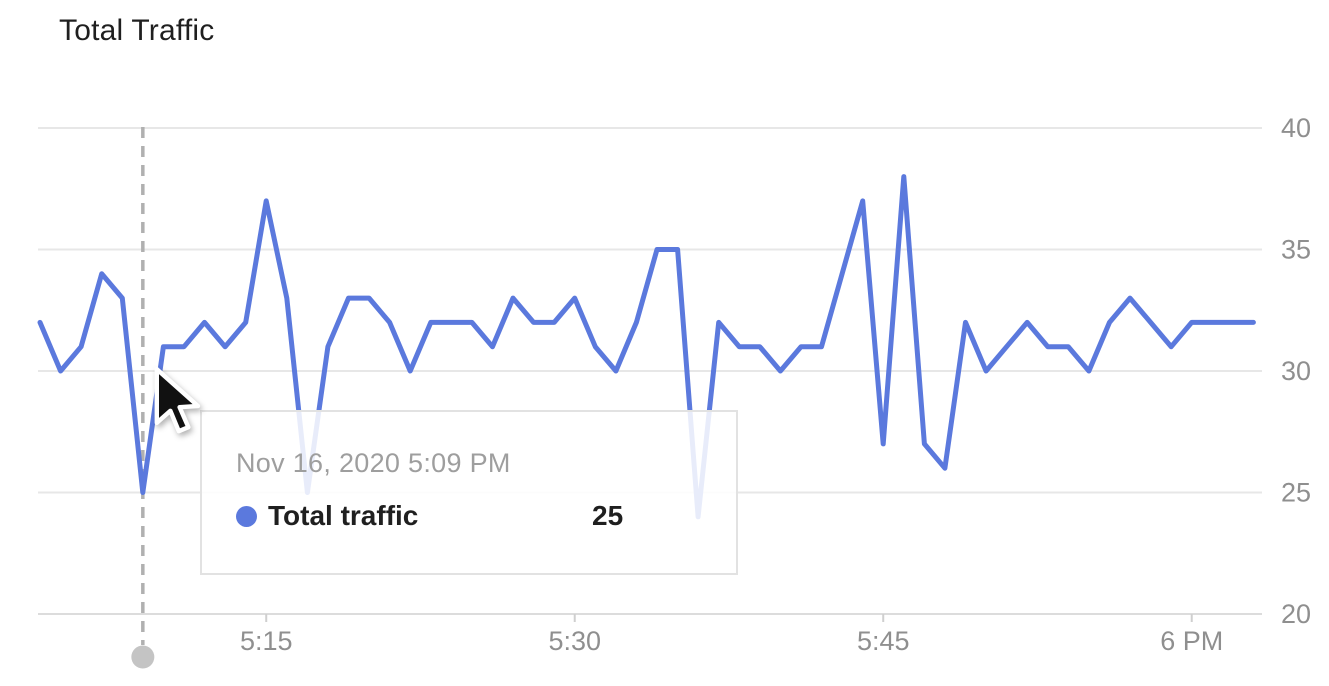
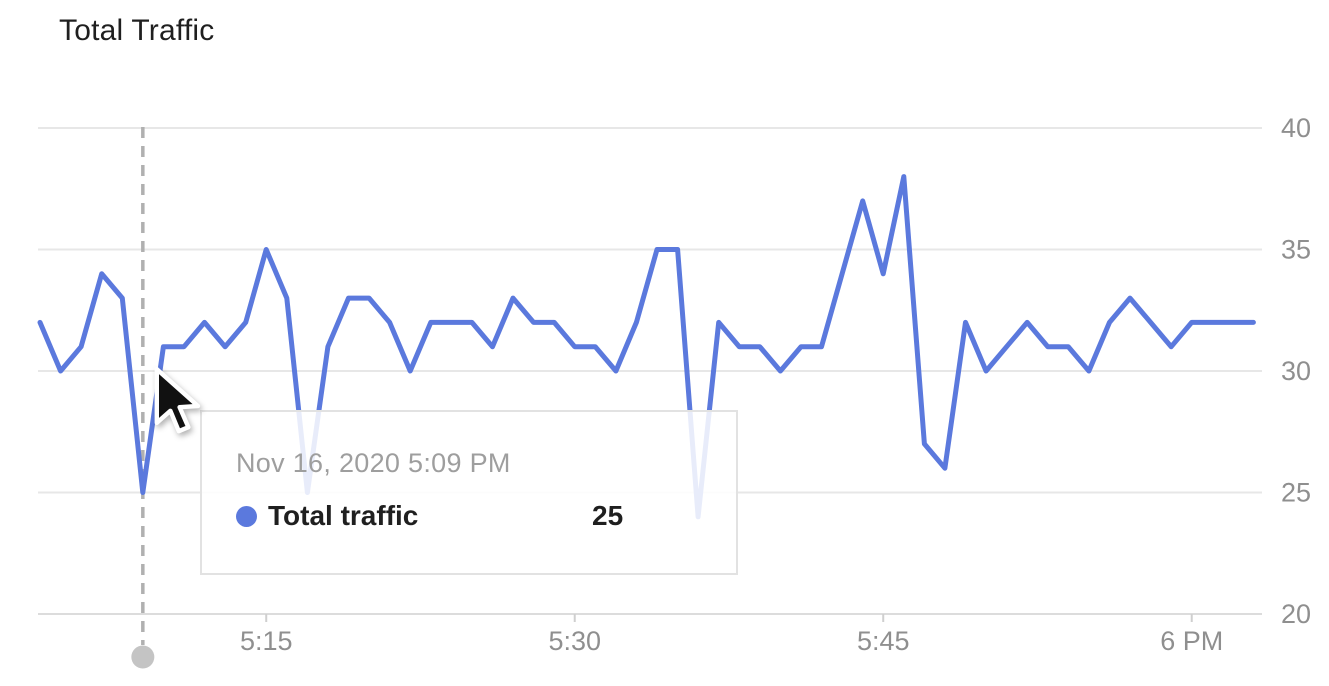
5:15: 37 -> 35
5:30: 33 -> 31
5:45: 27 -> 34
